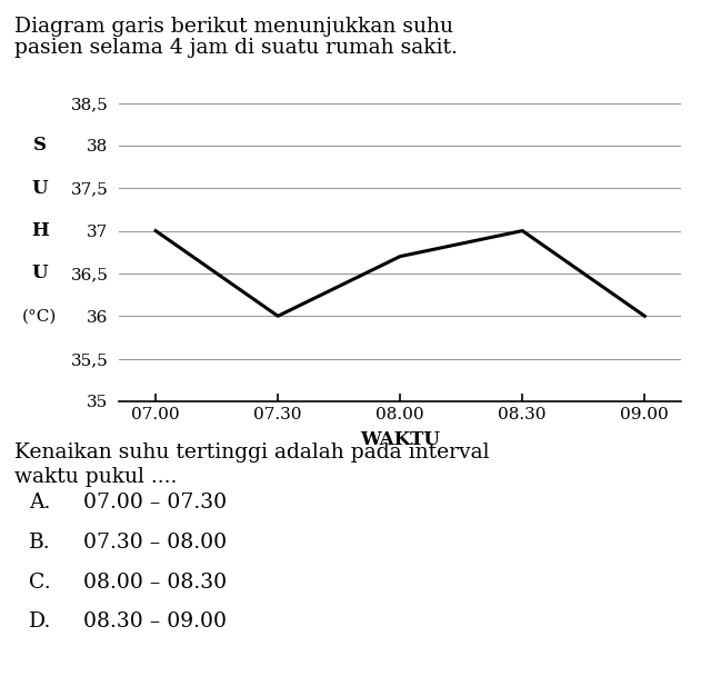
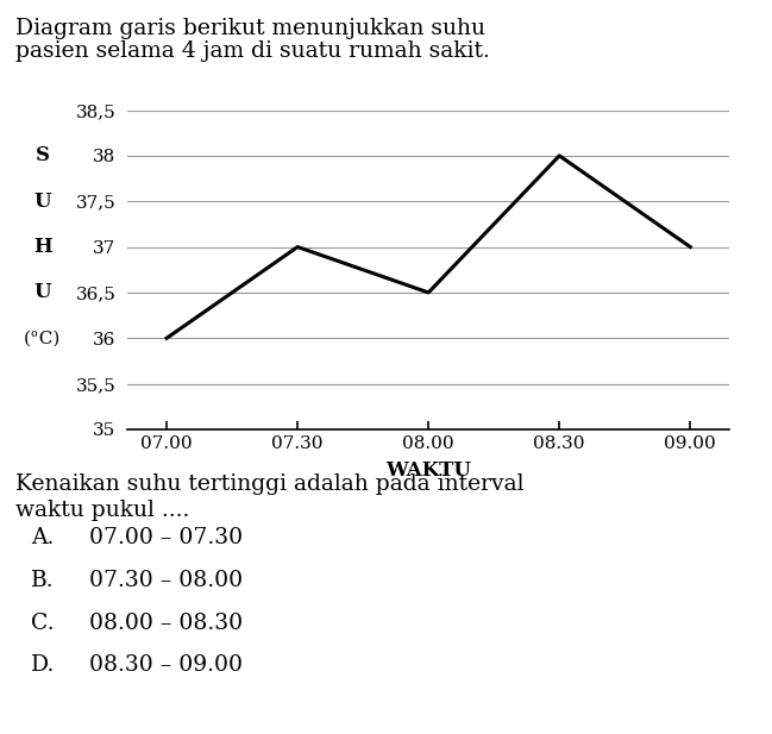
07.00: 37,0 -> 36,0
07.30: 36,0 -> 37,0
08.00: 36,7 -> 36,5
08.30: 37,0 -> 38,0
09.00: 36,0 -> 37,0
